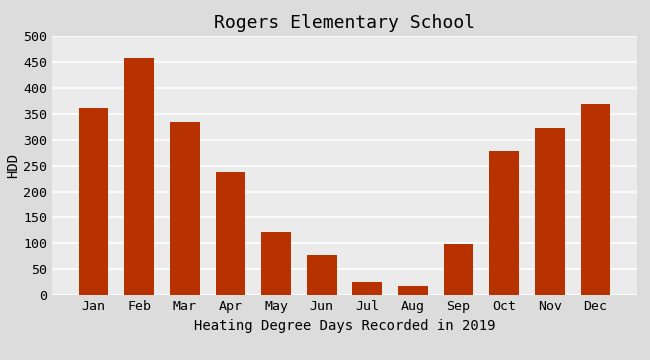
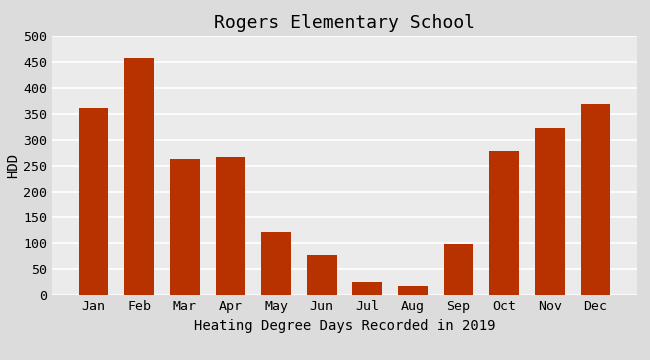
Mar: 335 -> 262
Apr: 237 -> 266
